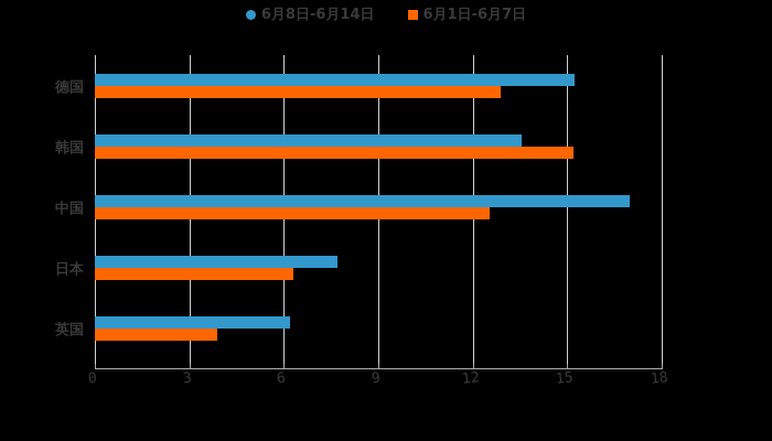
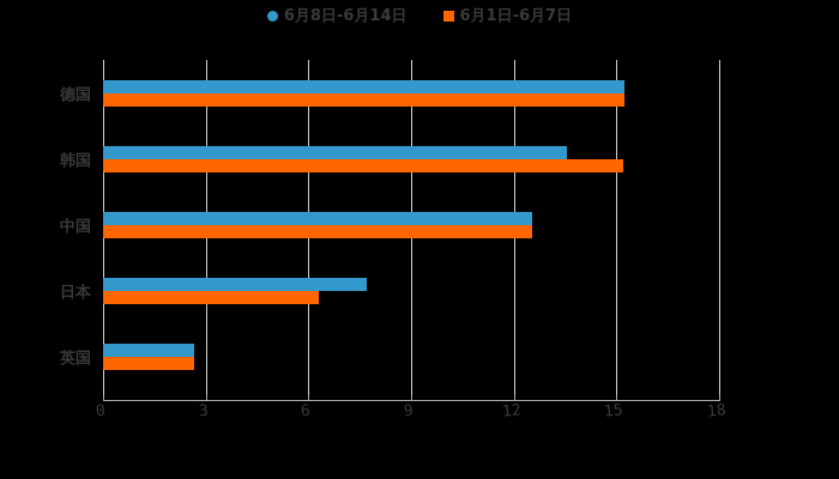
6月1日-6月7日/德国: 12.9 -> 15.2
6月8日-6月14日/中国: 17.0 -> 12.6
6月8日-6月14日/英国: 6.2 -> 2.6
6月1日-6月7日/英国: 3.9 -> 2.6
